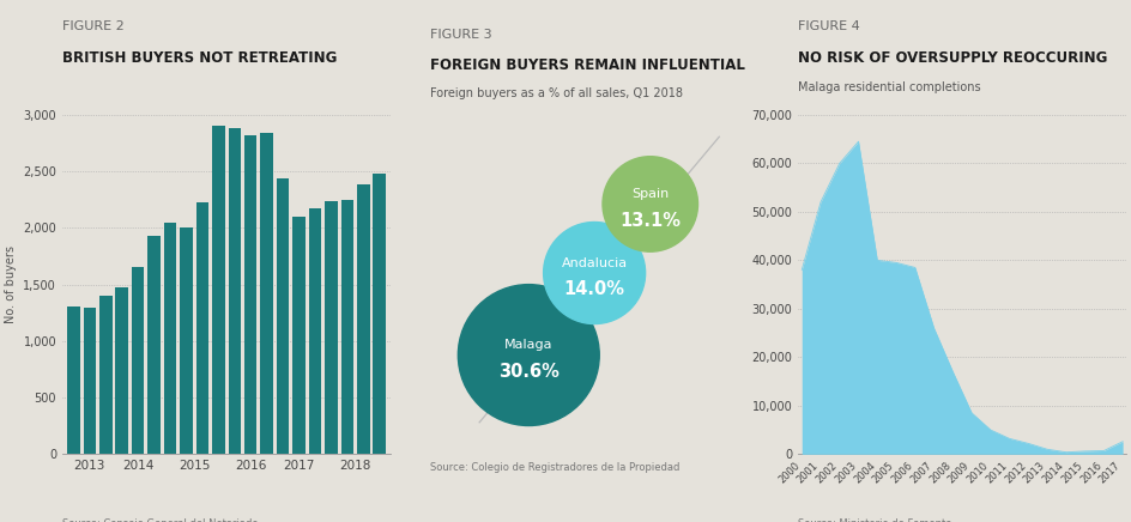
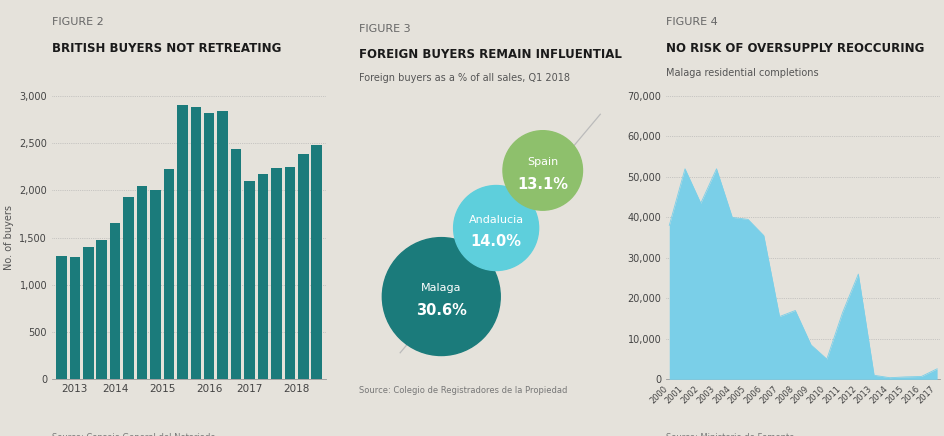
2002: 60,000 -> 43,500
2003: 64,500 -> 52,000
2006: 38,500 -> 35,500
2007: 26,000 -> 15,500
2011: 3,200 -> 16,500
2012: 2,200 -> 26,000
